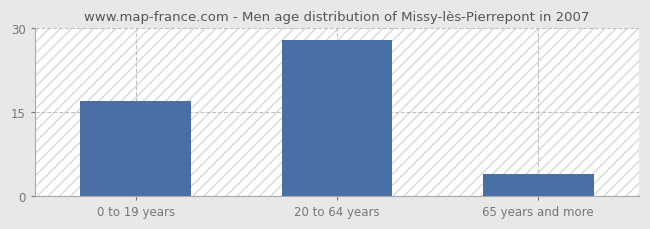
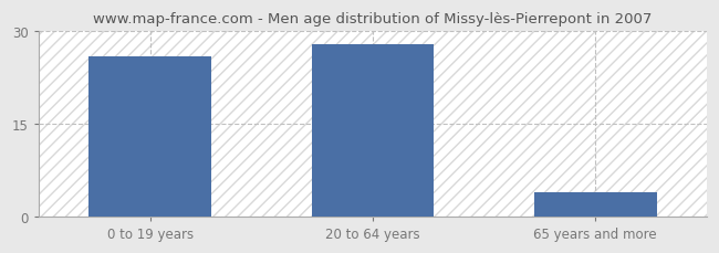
0 to 19 years: 17 -> 26
